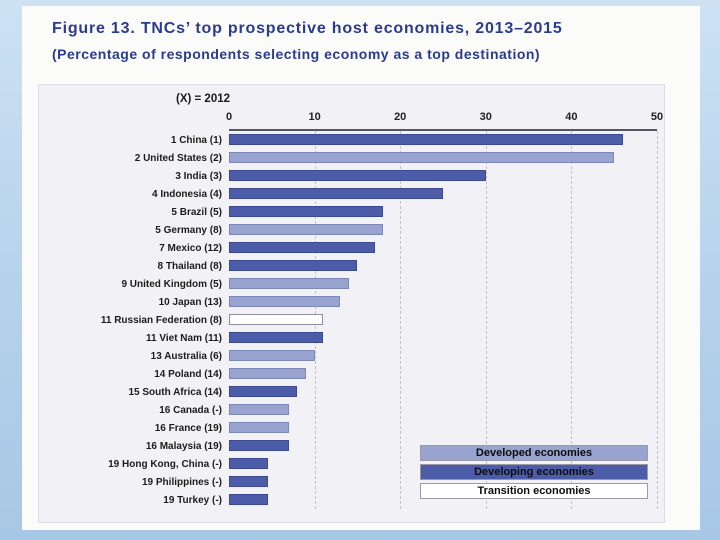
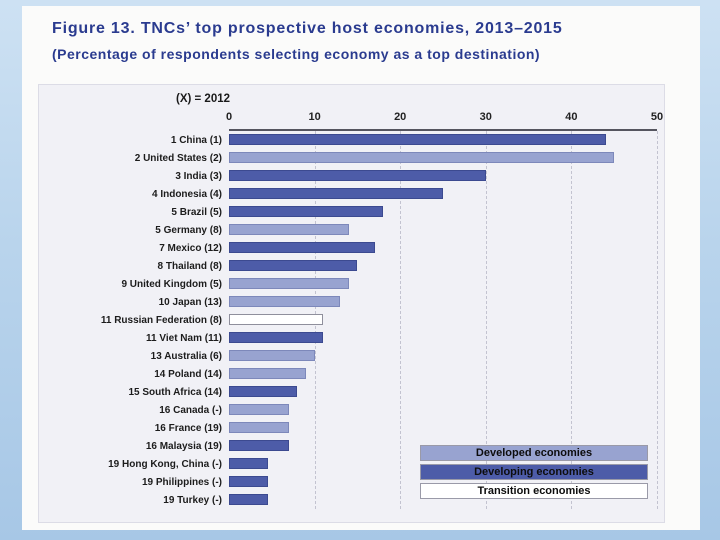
1 China (1): 46 -> 44
5 Germany (8): 18 -> 14
